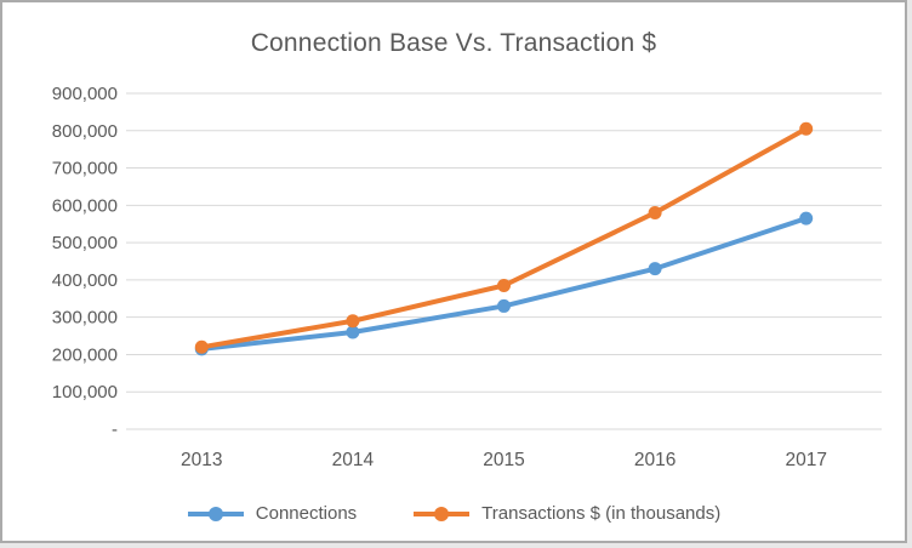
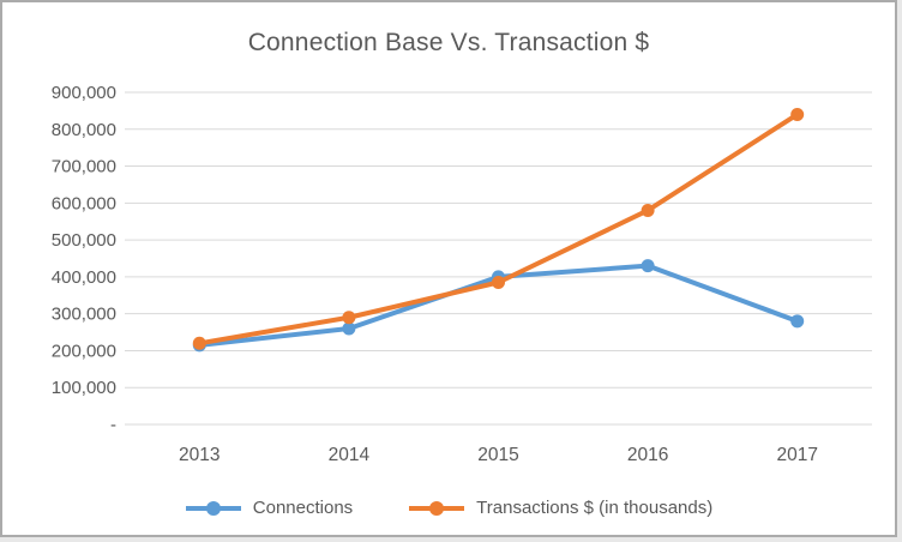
Connections/2015: 330000 -> 400000
Connections/2017: 560000 -> 280000
Transactions $ (in thousands)/2017: 800000 -> 840000
